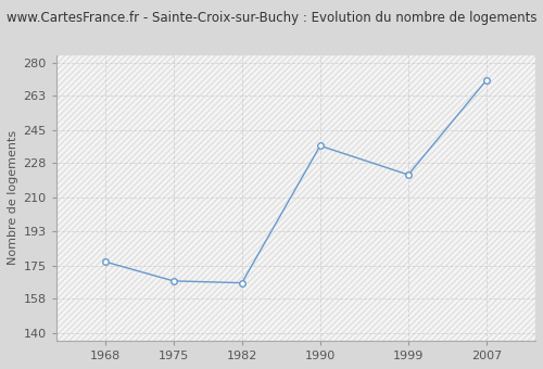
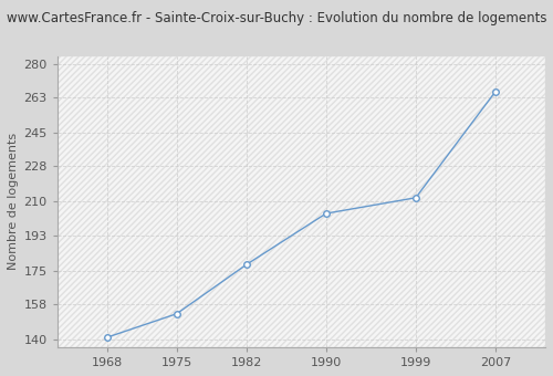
1968: 177 -> 141
1975: 167 -> 153
1982: 166 -> 178
1990: 237 -> 204
1999: 222 -> 212
2007: 271 -> 266
